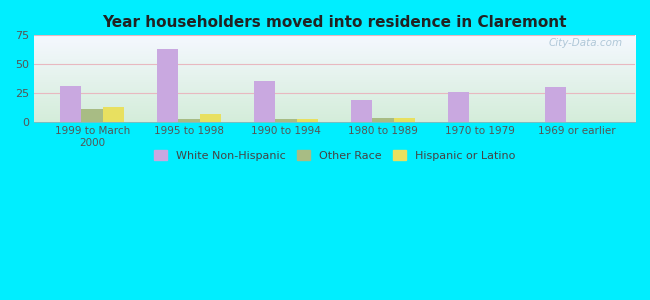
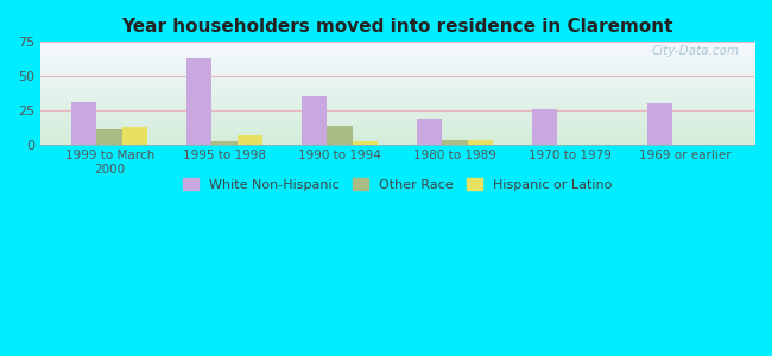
Other Race/1990 to 1994: 3 -> 14
